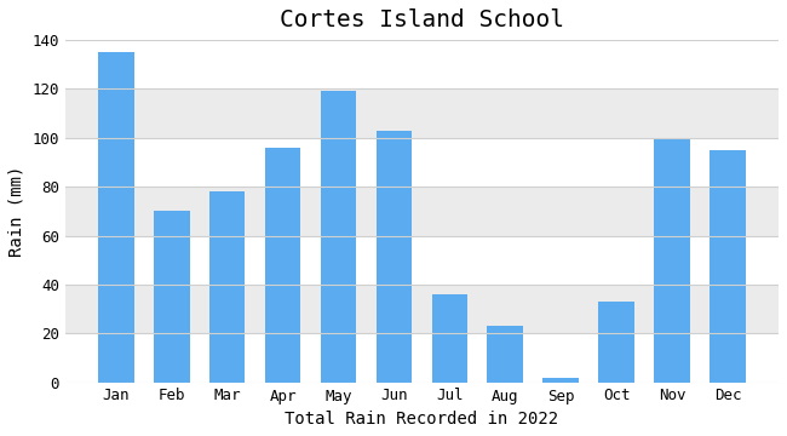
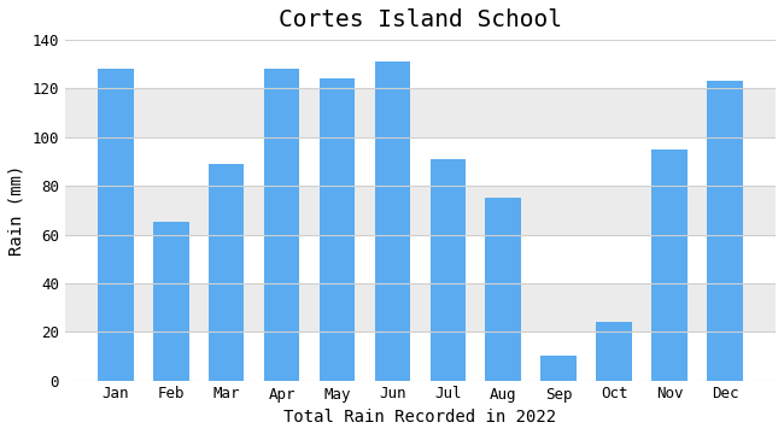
Jan: 135 -> 128
Feb: 70 -> 65
Mar: 78 -> 89
Apr: 96 -> 128
May: 119 -> 124
Jun: 103 -> 131
Jul: 36 -> 91
Aug: 23 -> 75
Sep: 2 -> 10
Oct: 33 -> 24
Nov: 100 -> 95
Dec: 95 -> 123
